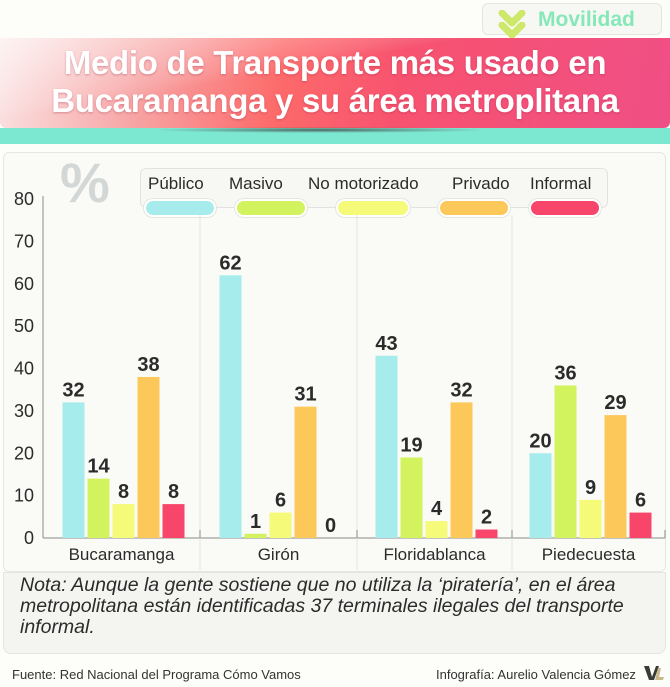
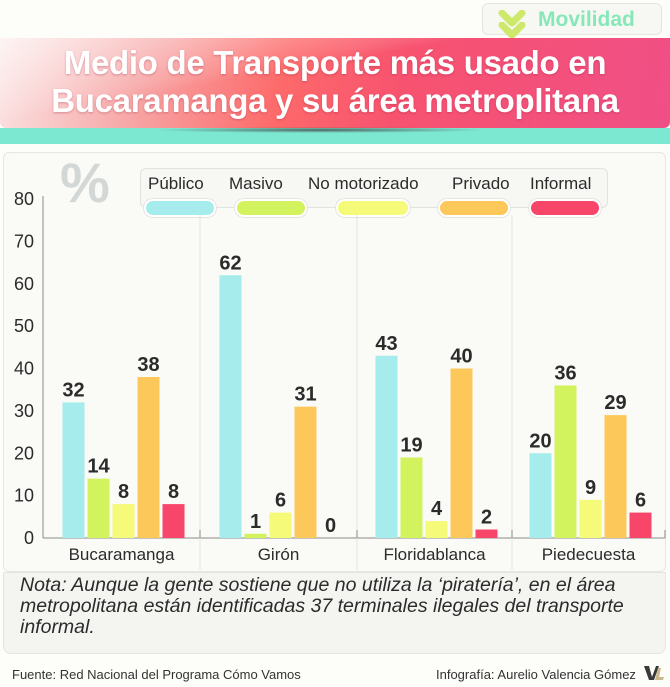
Privado/Floridablanca: 32 -> 40
